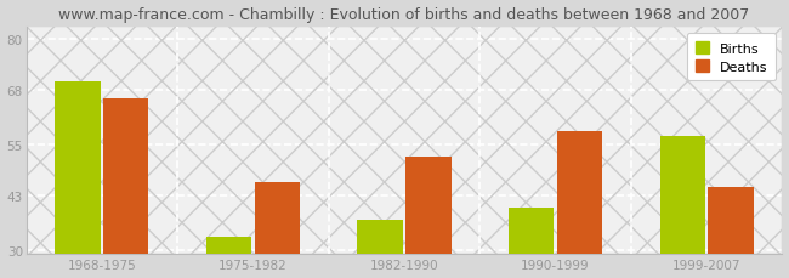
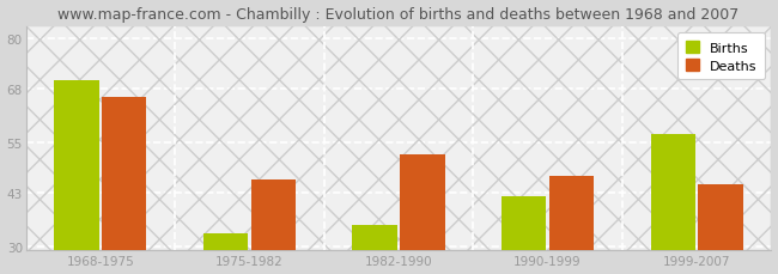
Births/1982-1990: 37 -> 35
Births/1990-1999: 40 -> 42
Deaths/1990-1999: 58 -> 47
